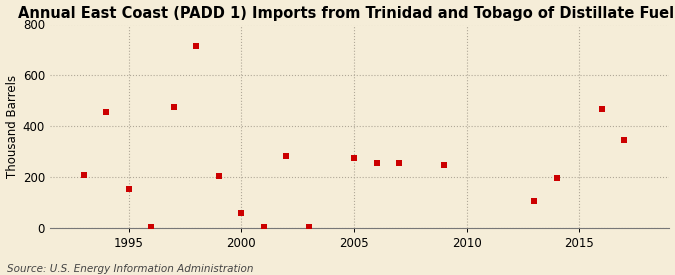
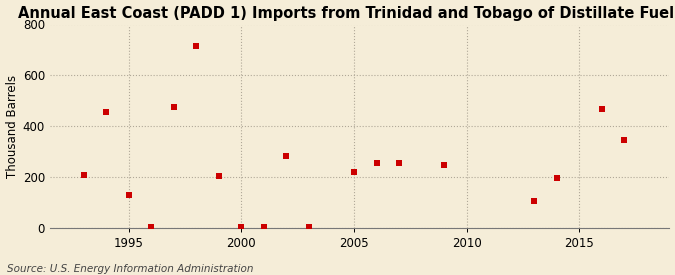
1995: 155 -> 130
2000: 60 -> 5
2005: 275 -> 220
